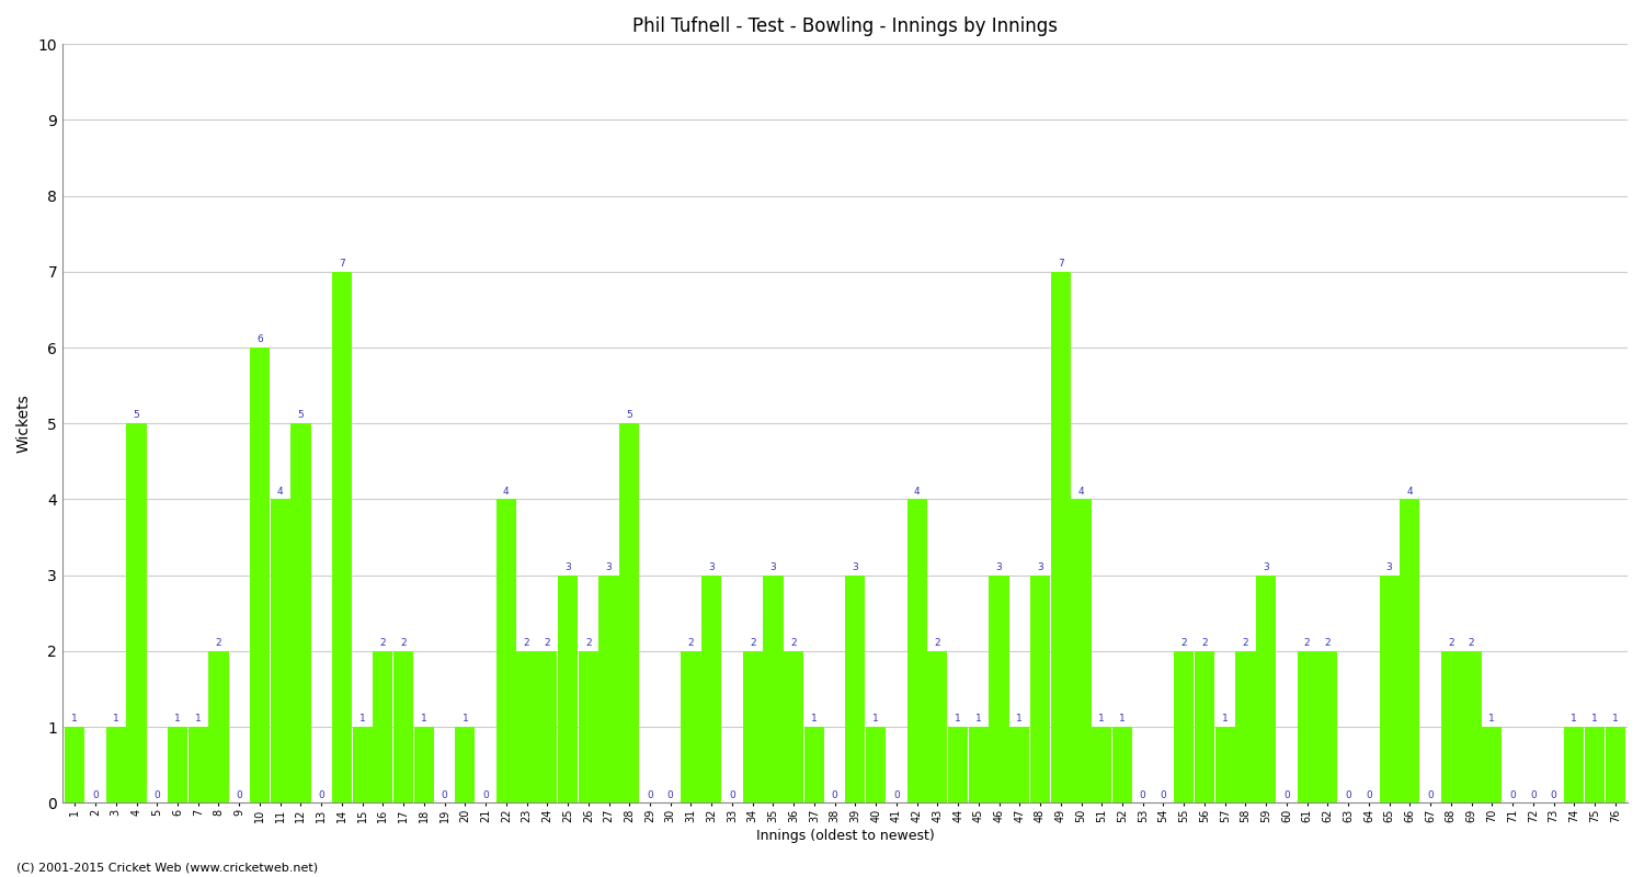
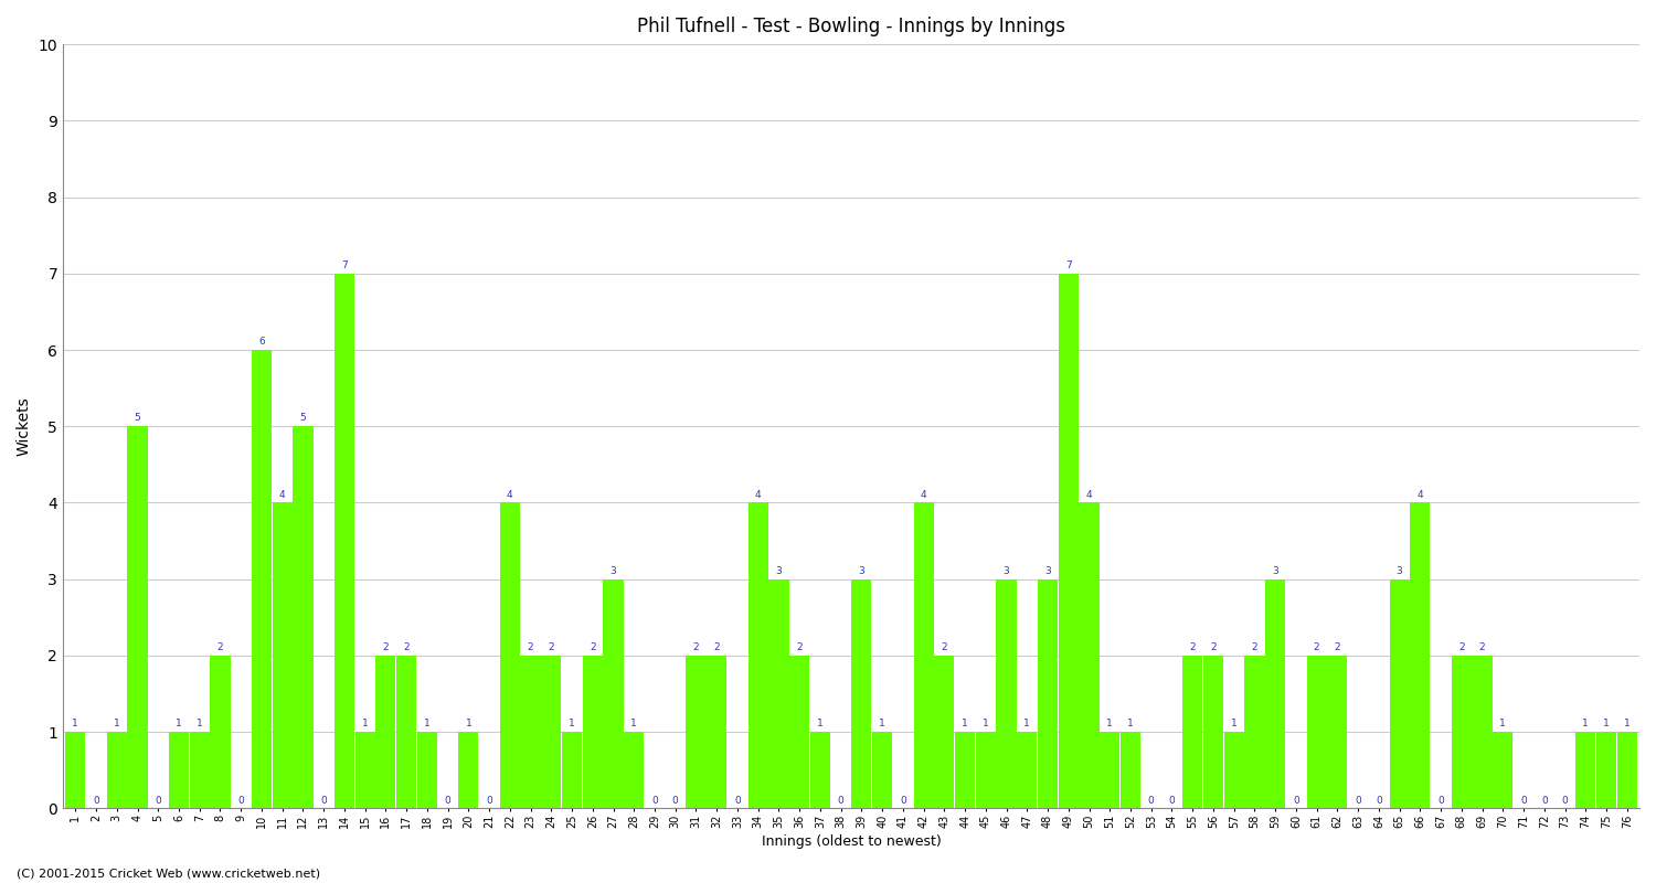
25: 3 -> 1
28: 5 -> 1
32: 3 -> 2
34: 2 -> 4
